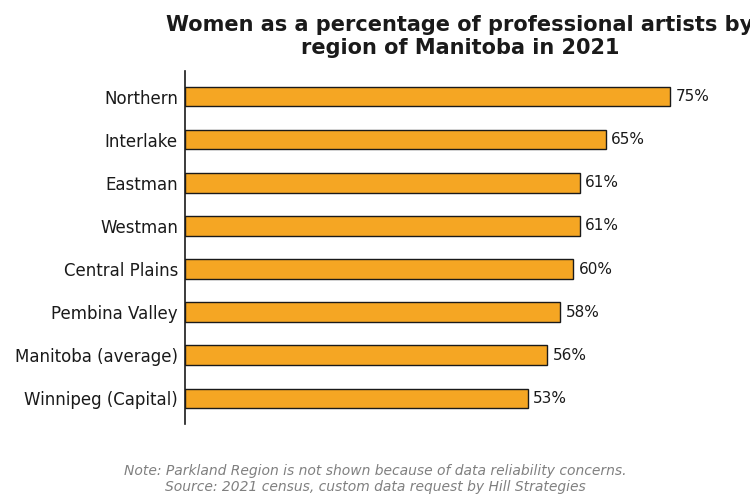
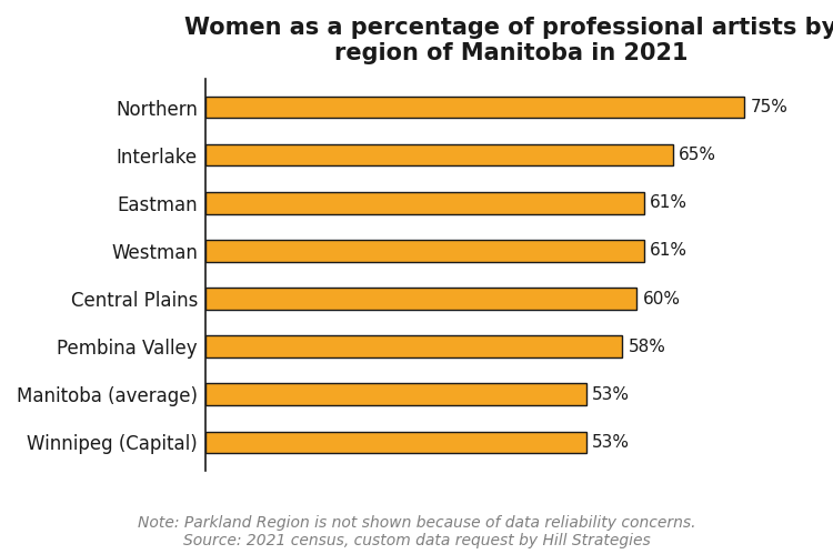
Manitoba (average): 56% -> 53%
